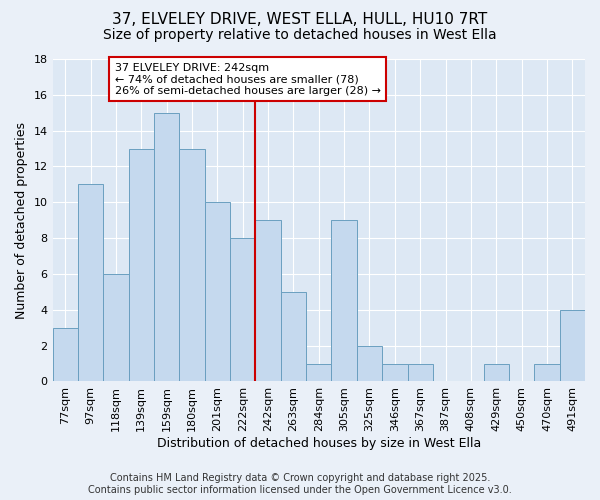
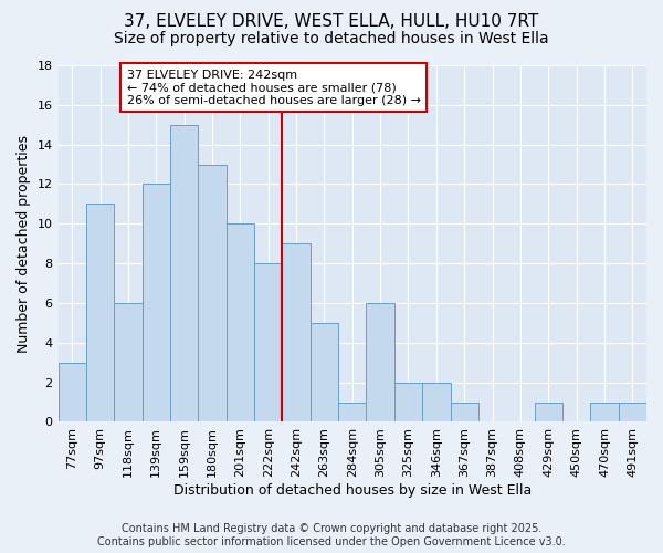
139sqm: 13 -> 12
305sqm: 9 -> 6
346sqm: 1 -> 2
491sqm: 4 -> 1
